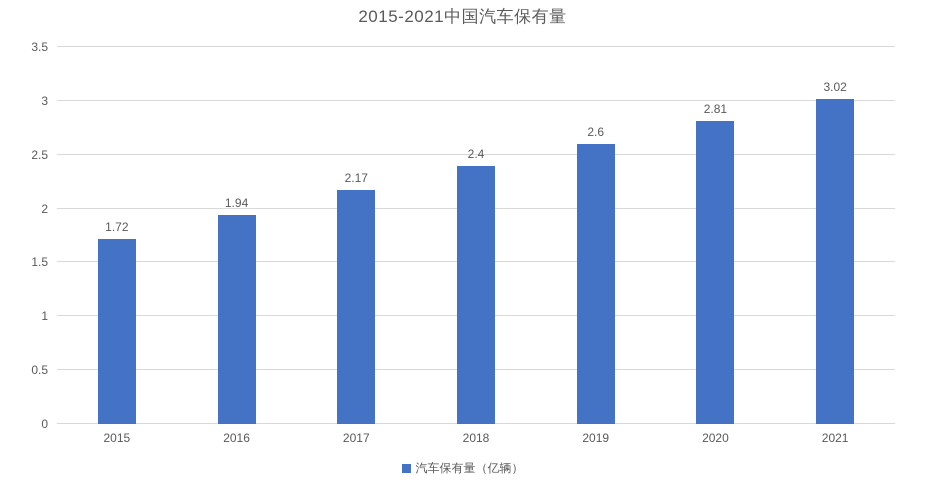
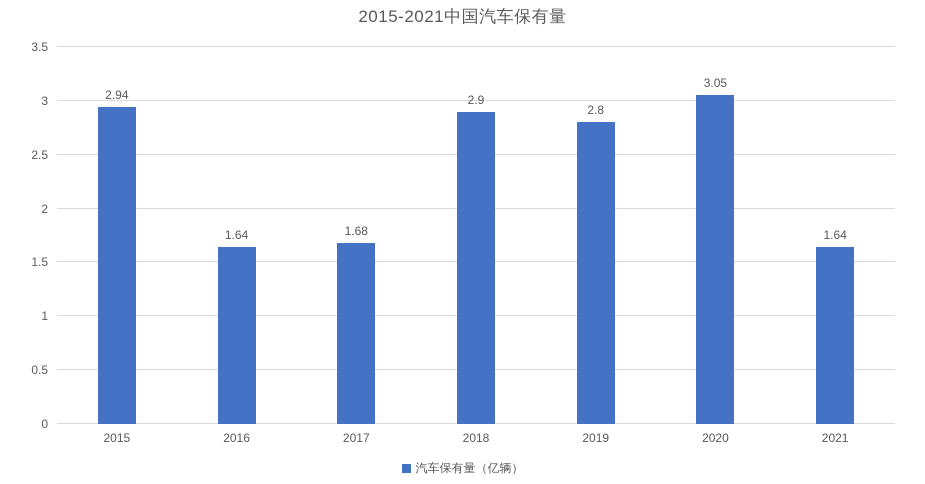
2015: 1.72 -> 2.94
2016: 1.94 -> 1.64
2017: 2.17 -> 1.68
2018: 2.4 -> 2.9
2019: 2.6 -> 2.8
2020: 2.81 -> 3.05
2021: 3.02 -> 1.64
